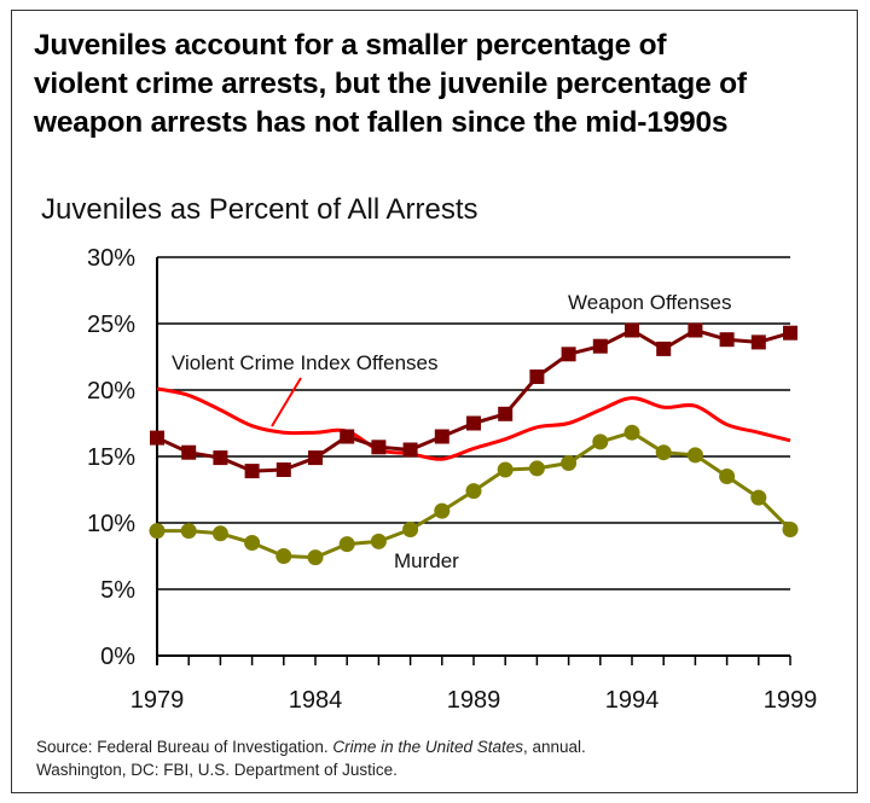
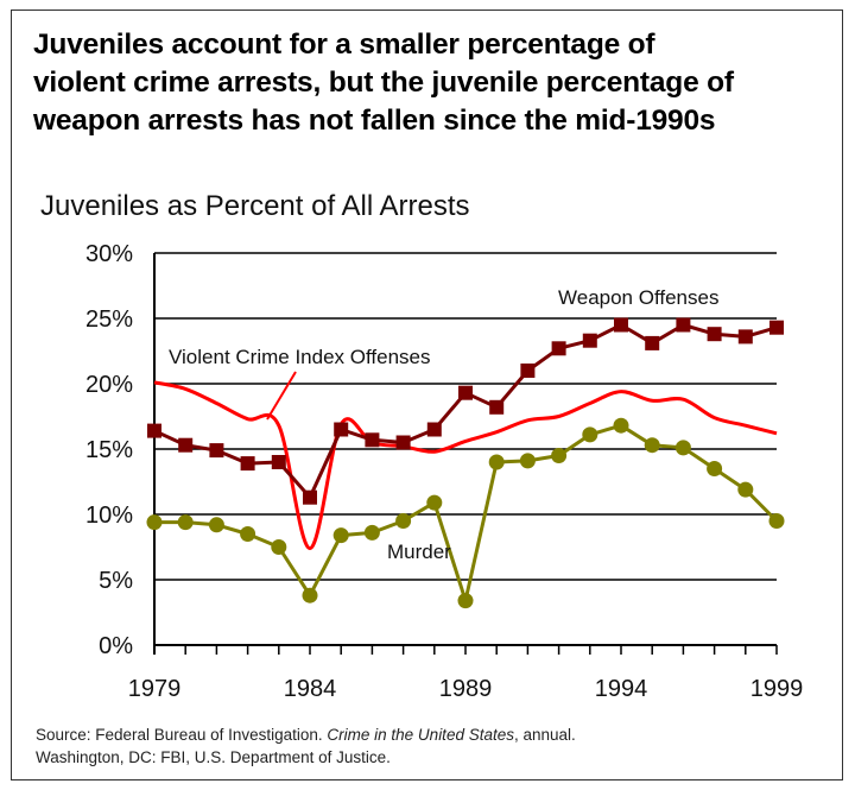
Weapon Offenses/1984: 14.9% -> 11.3%
Violent Crime Index Offenses/1984: 16.8% -> 7.4%
Murder/1984: 7.4% -> 3.8%
Weapon Offenses/1989: 17.5% -> 19.3%
Murder/1989: 12.4% -> 3.4%
